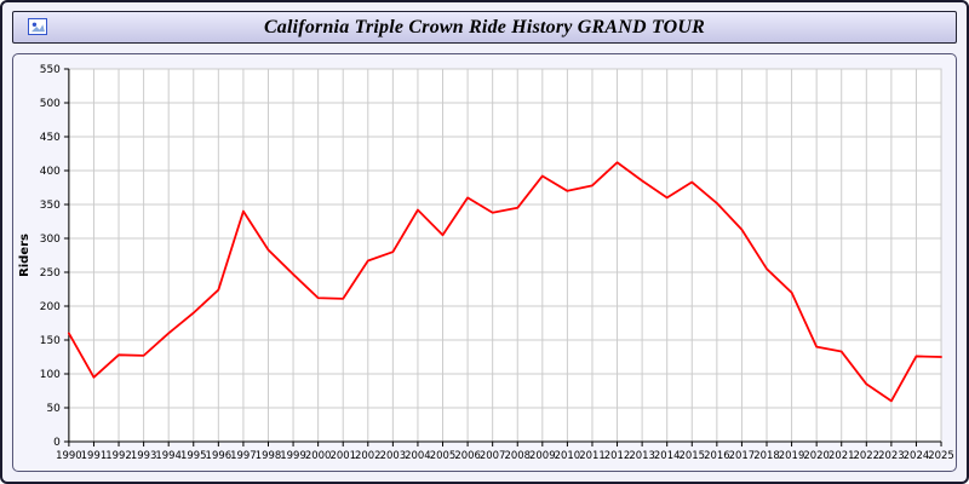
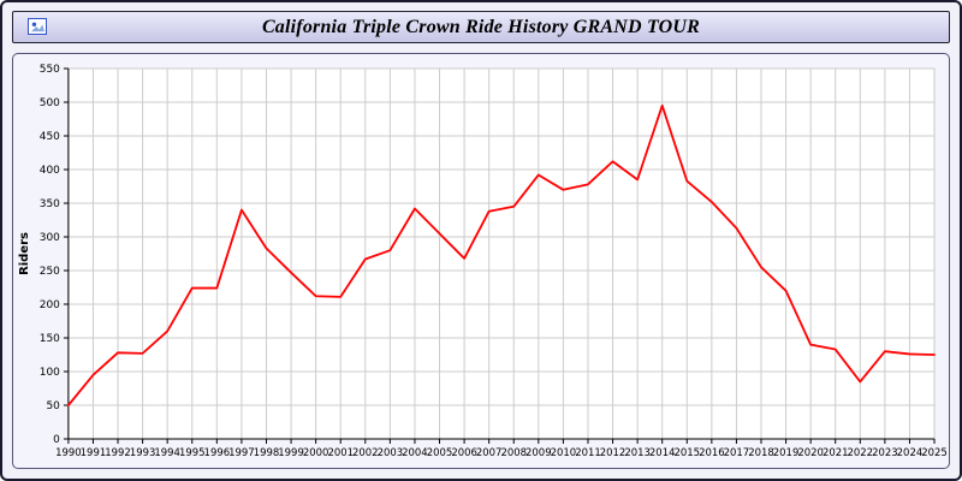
1990: 160 -> 50
1995: 190 -> 220
2006: 360 -> 270
2014: 360 -> 500
2023: 60 -> 130
